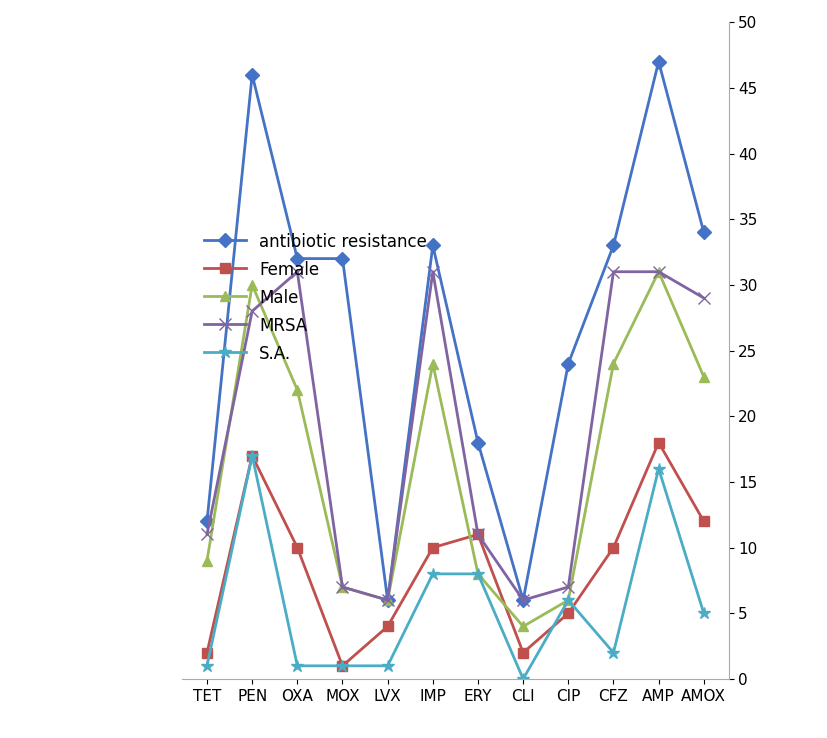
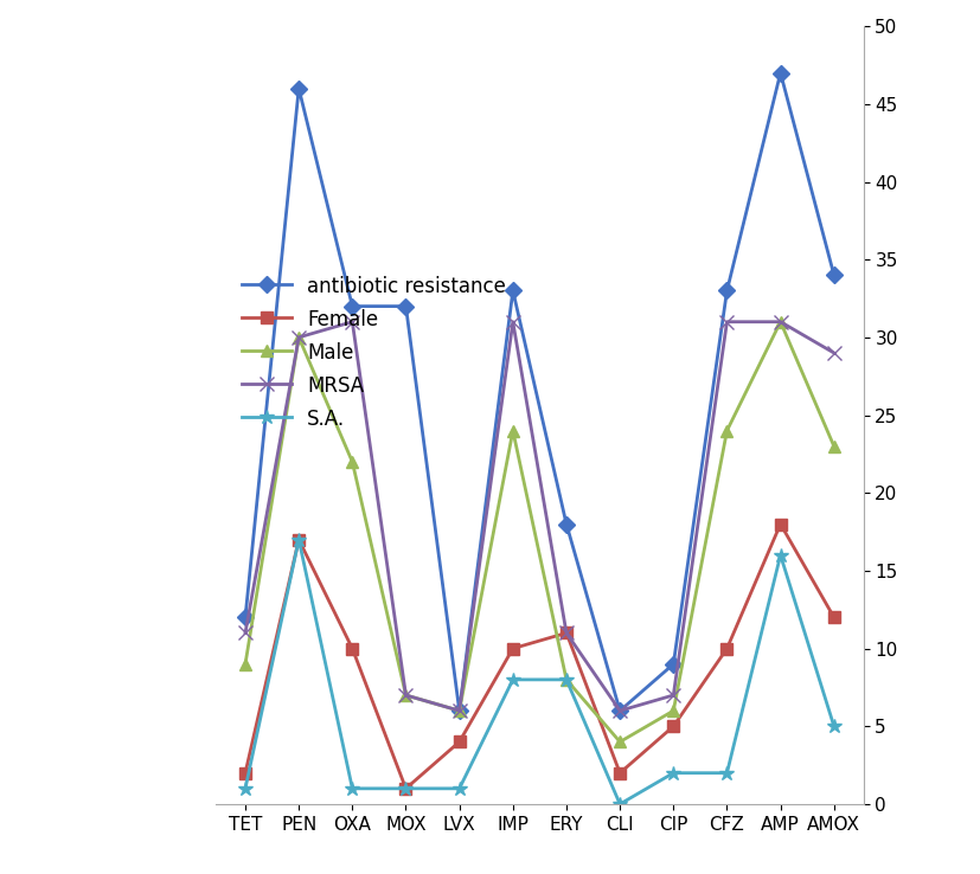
MRSA/PEN: 28 -> 30
antibiotic resistance/CIP: 24 -> 9
S.A./CIP: 6 -> 2
